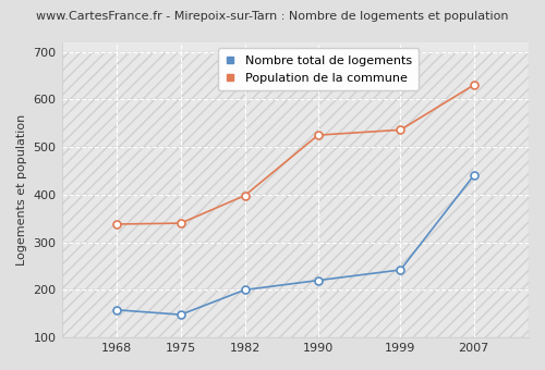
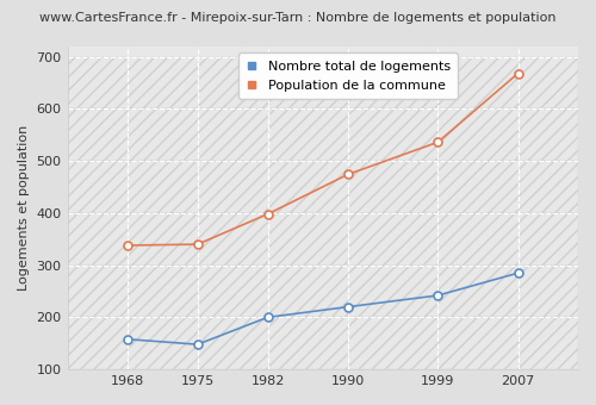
Population de la commune/1990: 525 -> 474
Nombre total de logements/2007: 440 -> 285
Population de la commune/2007: 630 -> 668
